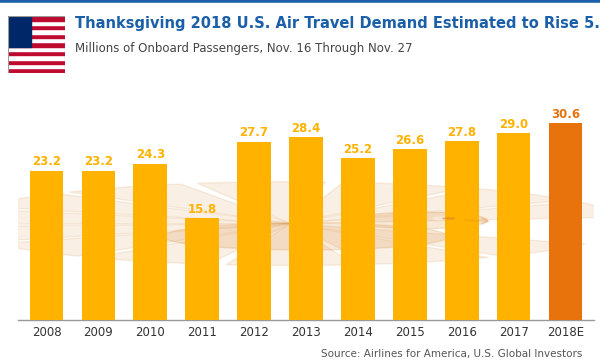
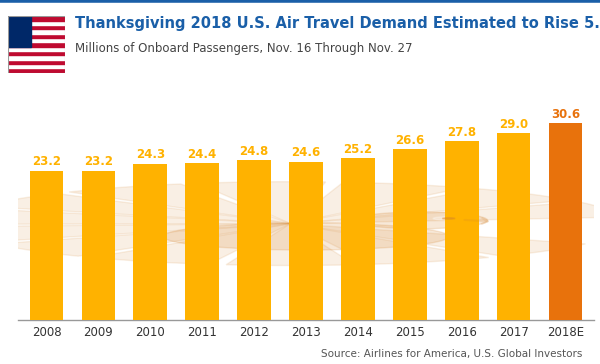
2011: 15.8 -> 24.4
2012: 27.7 -> 24.8
2013: 28.4 -> 24.6
